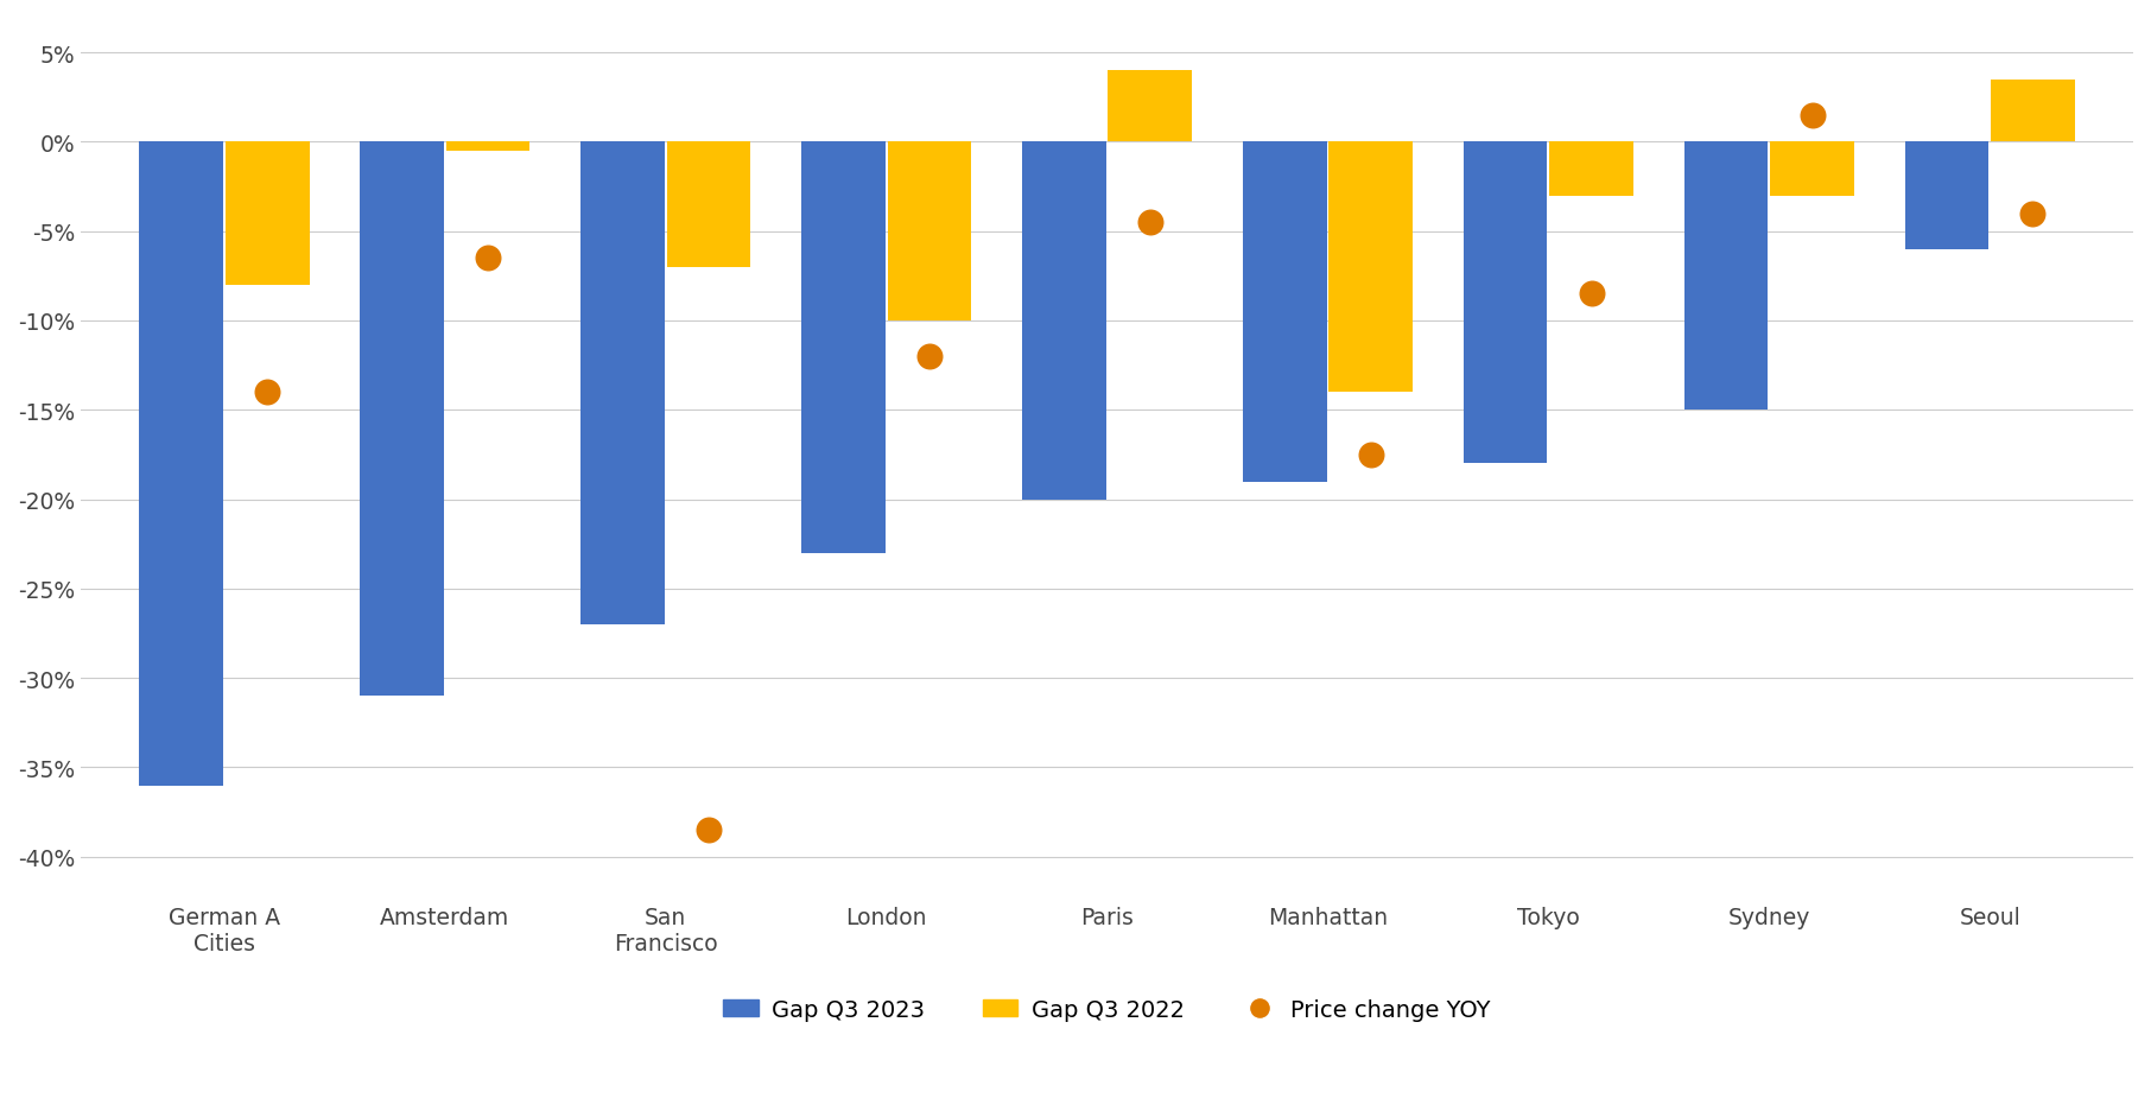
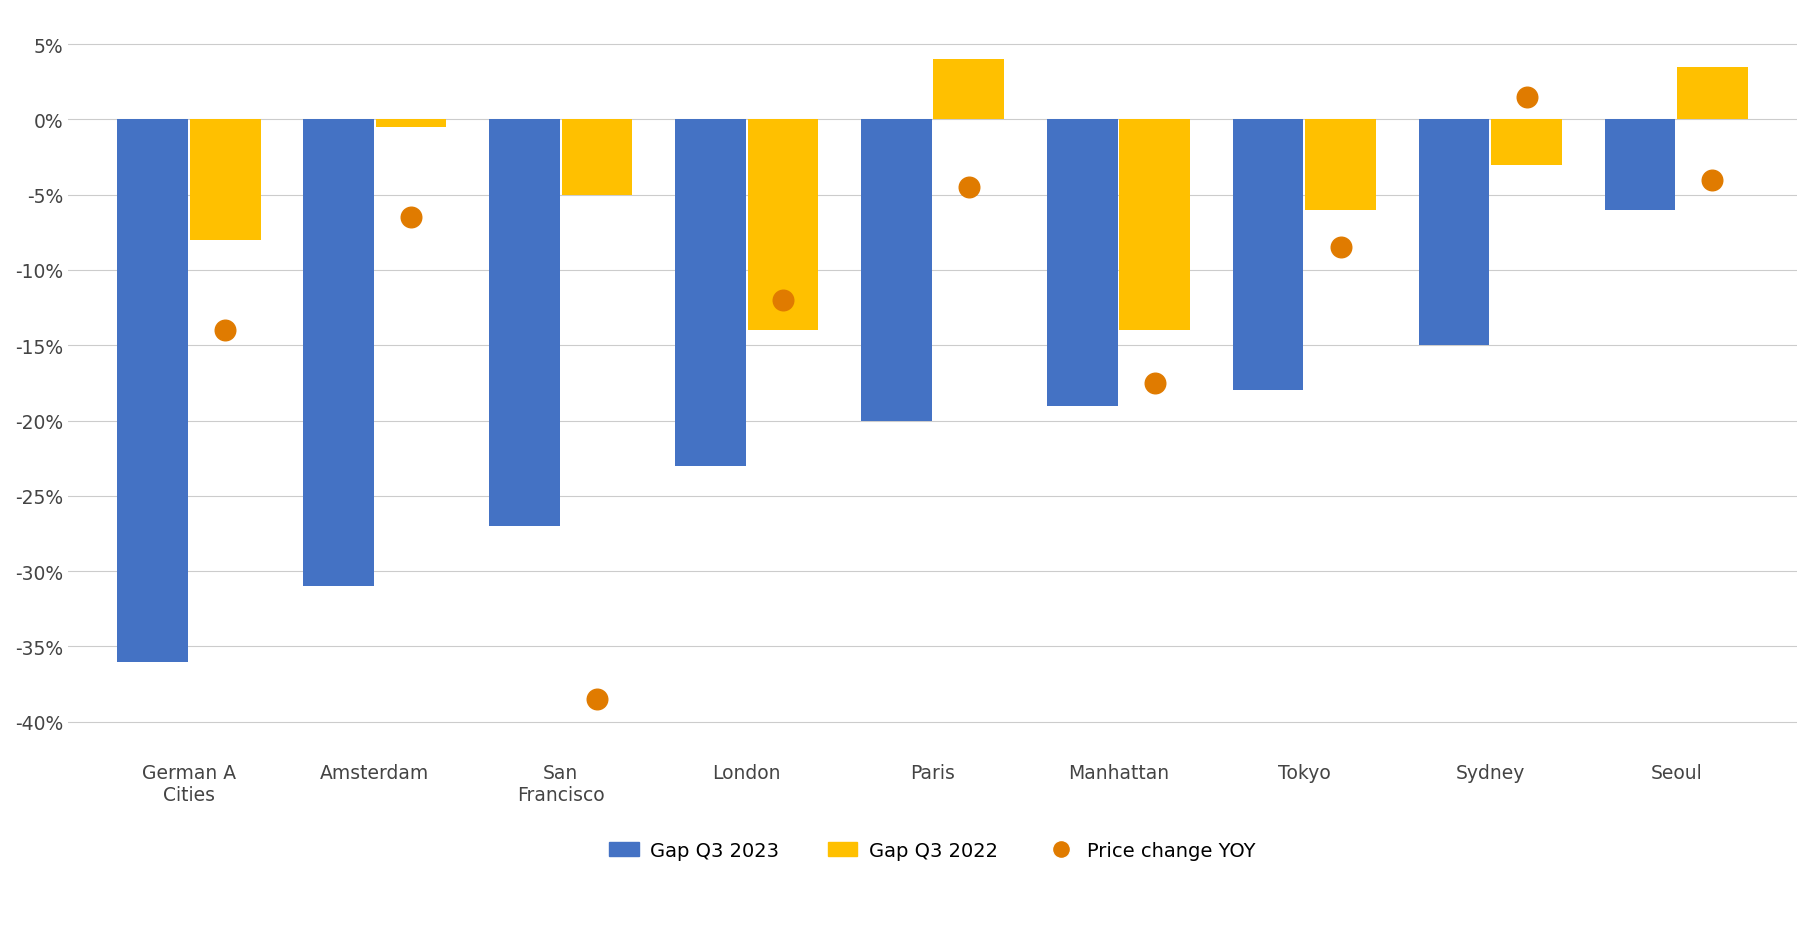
Gap Q3 2022/San Francisco: -7.0% -> -5.0%
Gap Q3 2022/London: -10.0% -> -14.0%
Gap Q3 2022/Tokyo: -3.0% -> -6.0%
